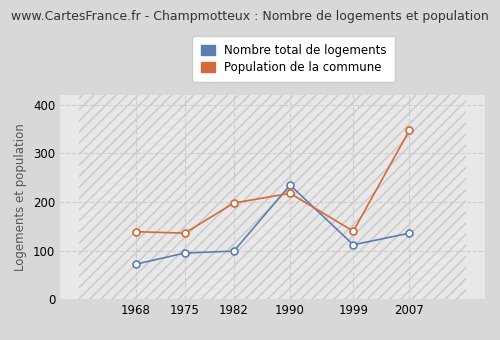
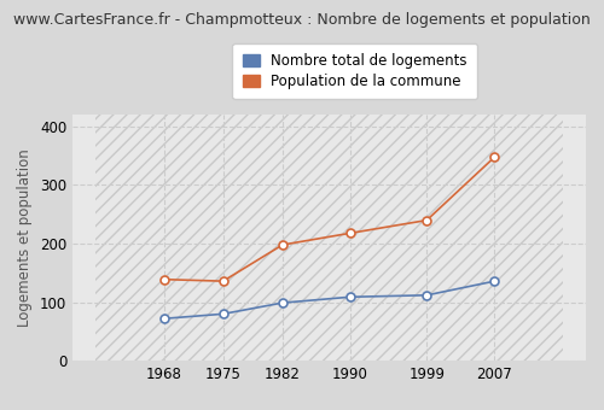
Nombre total de logements/1975: 95 -> 80
Nombre total de logements/1990: 235 -> 109
Population de la commune/1999: 140 -> 240
